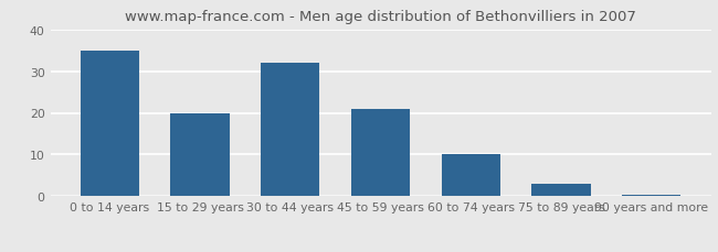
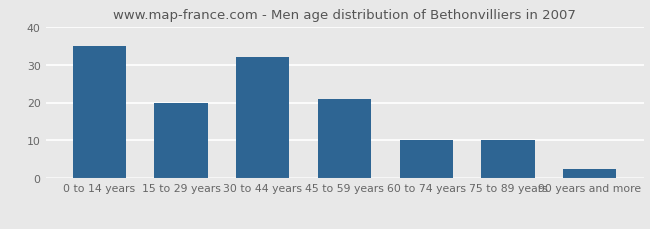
75 to 89 years: 3.0 -> 10.0
90 years and more: 0.4 -> 2.5
